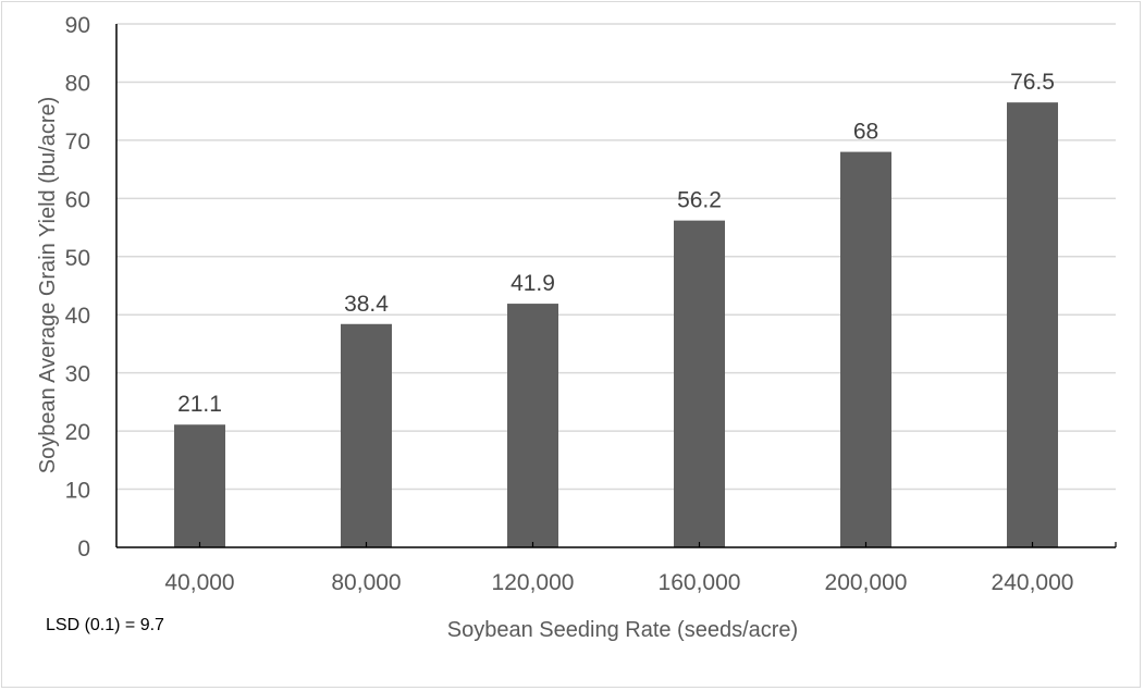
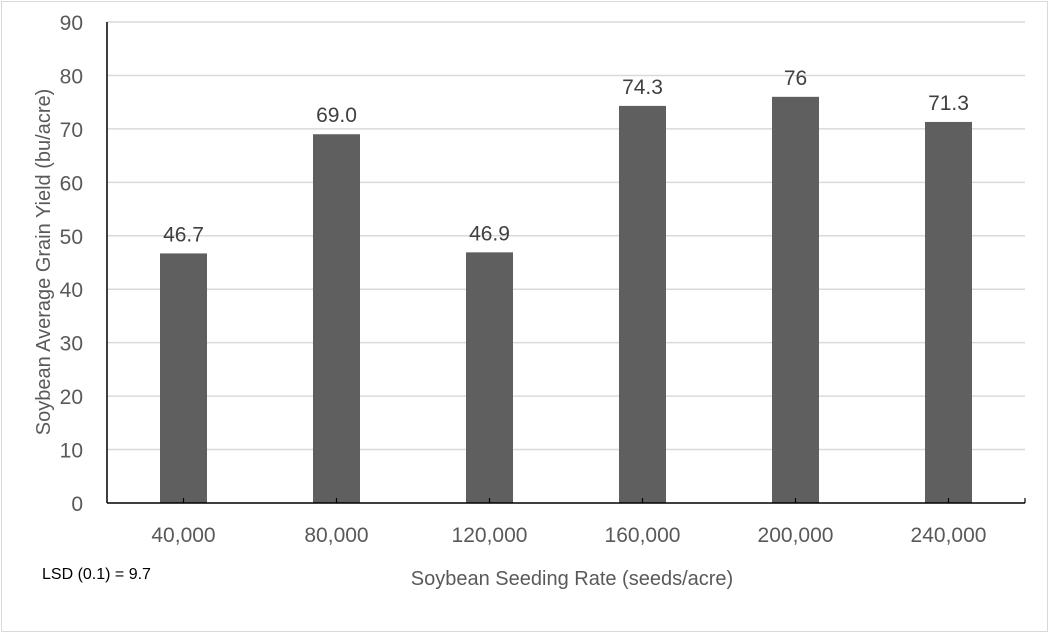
40,000: 21.1 -> 46.7
80,000: 38.4 -> 69.0
120,000: 41.9 -> 46.9
160,000: 56.2 -> 74.3
200,000: 68 -> 76
240,000: 76.5 -> 71.3
